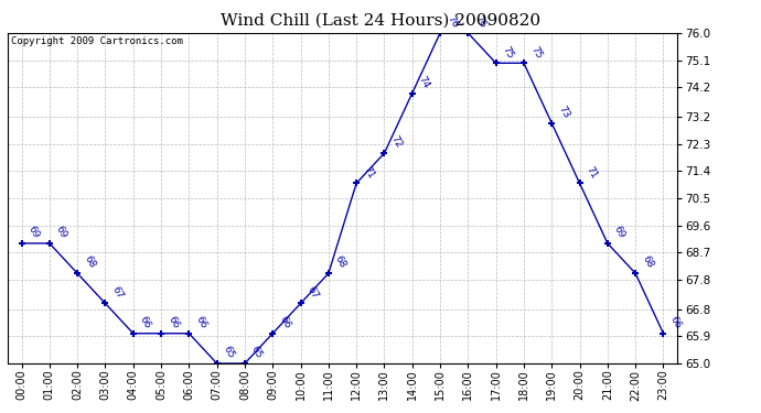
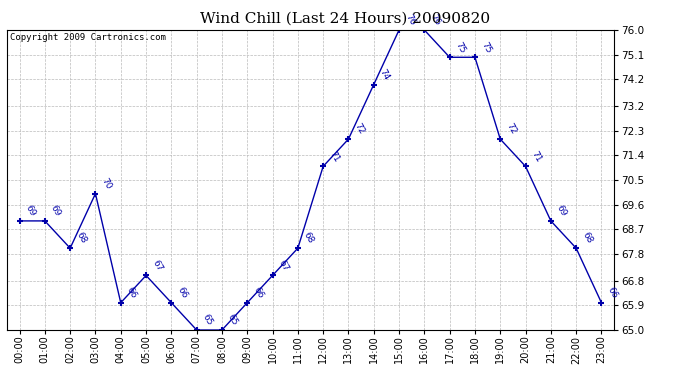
03:00: 67 -> 70
05:00: 66 -> 67
19:00: 73 -> 72
